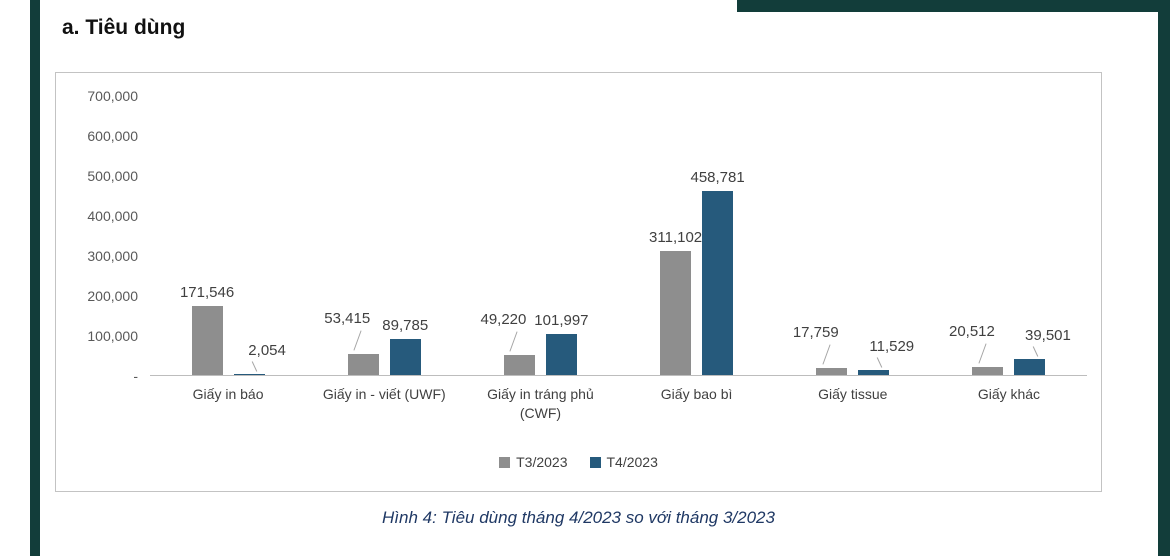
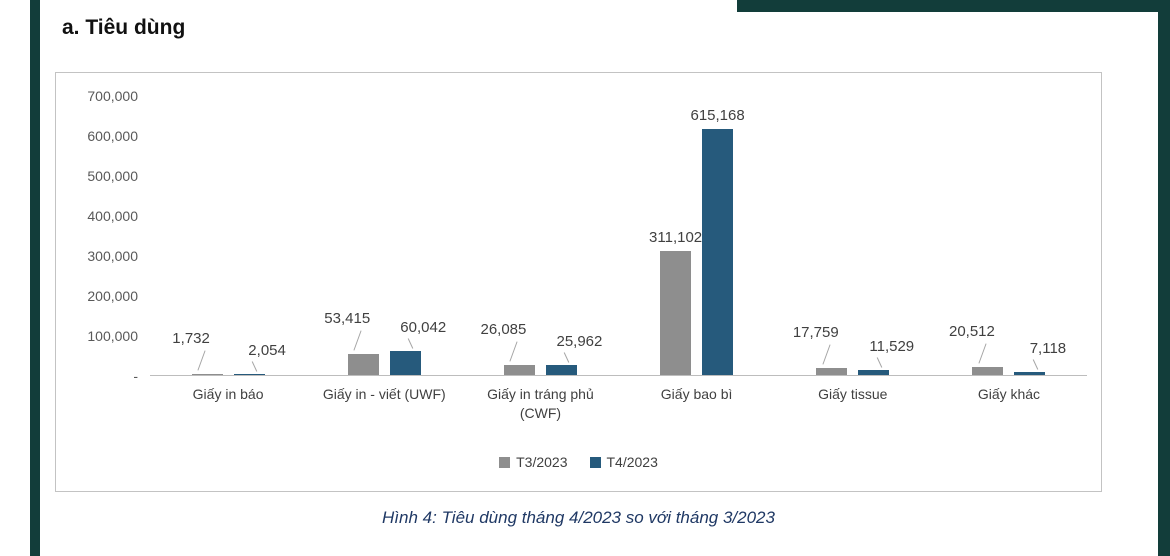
T3/2023/Giấy in báo: 171,546 -> 1,732
T4/2023/Giấy in - viết (UWF): 89,785 -> 60,042
T3/2023/Giấy in tráng phủ (CWF): 49,220 -> 26,085
T4/2023/Giấy in tráng phủ (CWF): 101,997 -> 25,962
T4/2023/Giấy bao bì: 458,781 -> 615,168
T4/2023/Giấy khác: 39,501 -> 7,118
